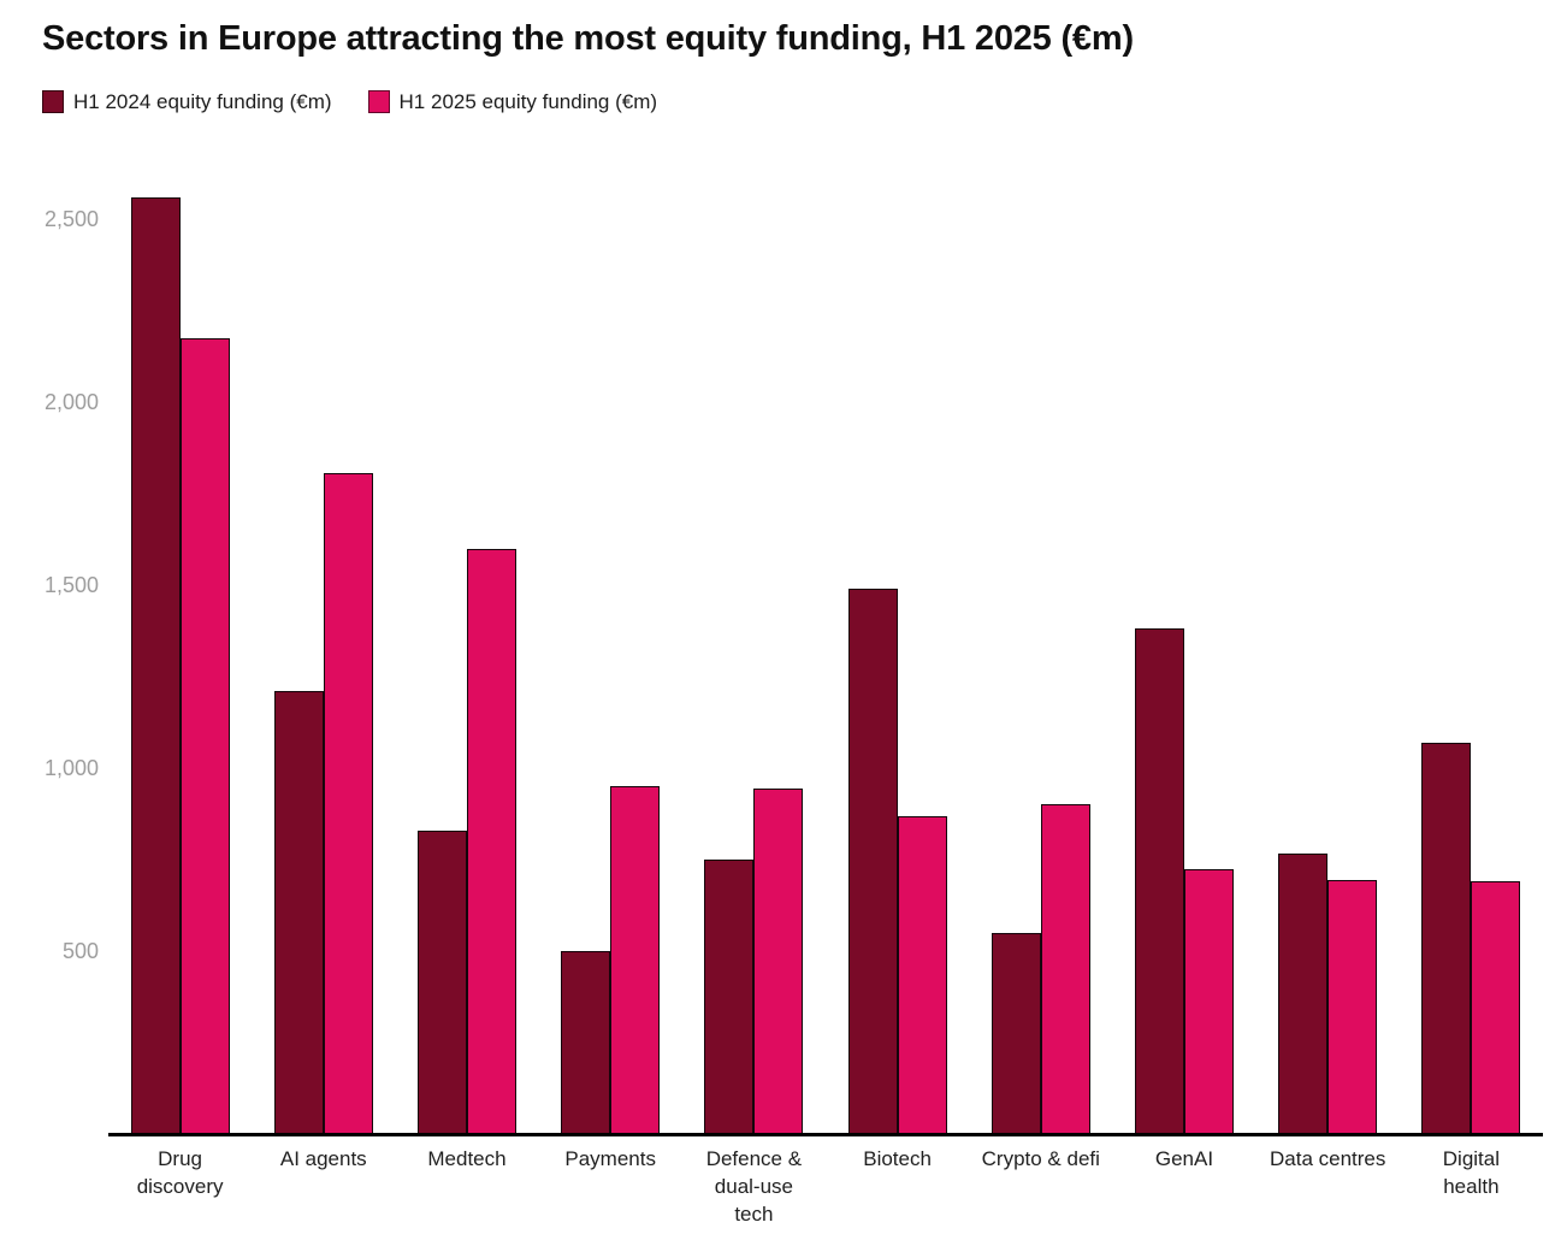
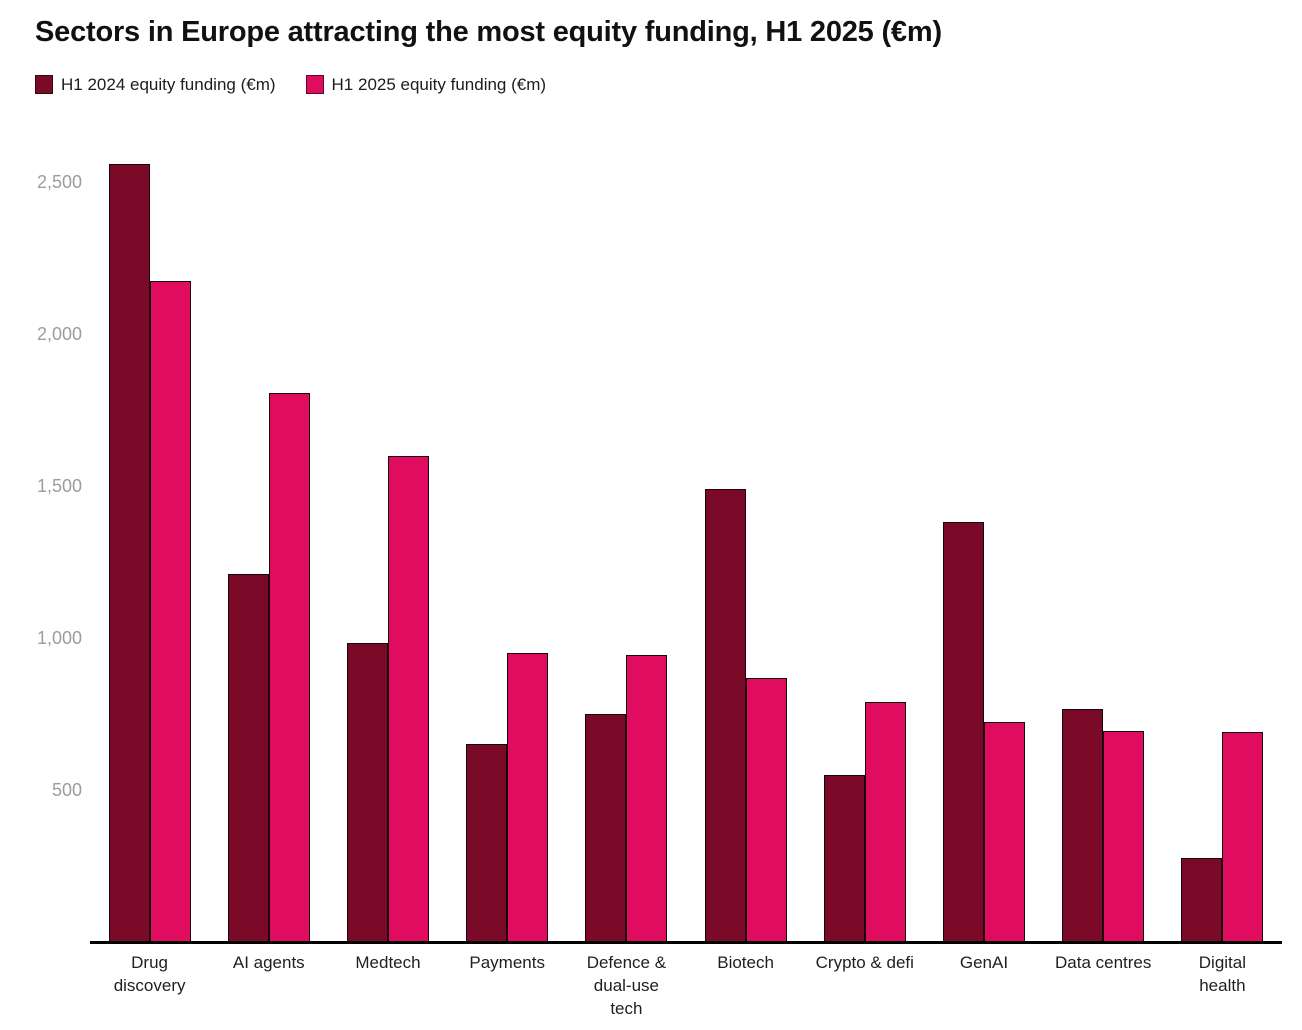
H1 2024 equity funding (€m)/Medtech: 830 -> 980
H1 2024 equity funding (€m)/Payments: 500 -> 650
H1 2025 equity funding (€m)/Crypto & defi: 900 -> 790
H1 2024 equity funding (€m)/Digital health: 1070 -> 280
